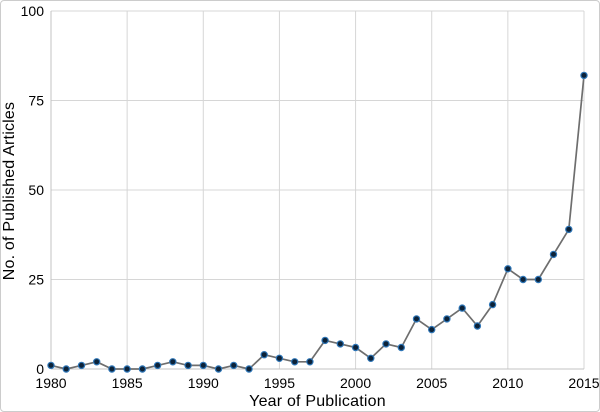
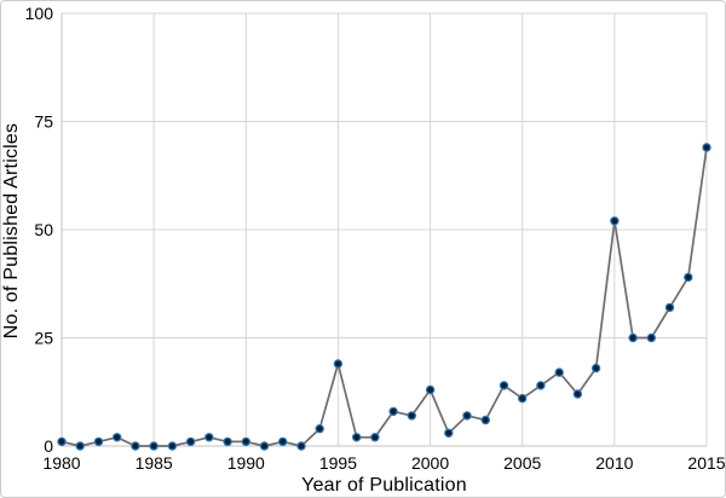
1995: 3 -> 19
2000: 6 -> 13
2010: 28 -> 52
2015: 82 -> 69
